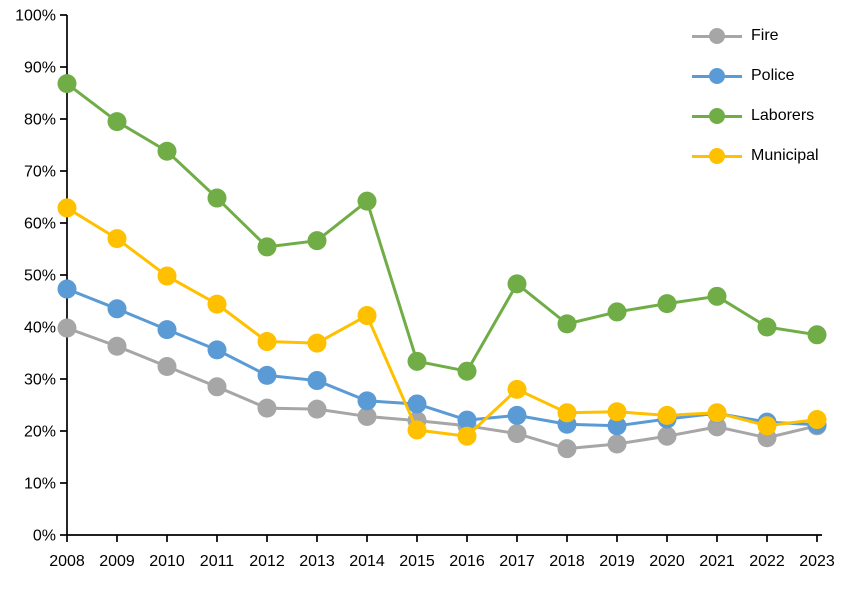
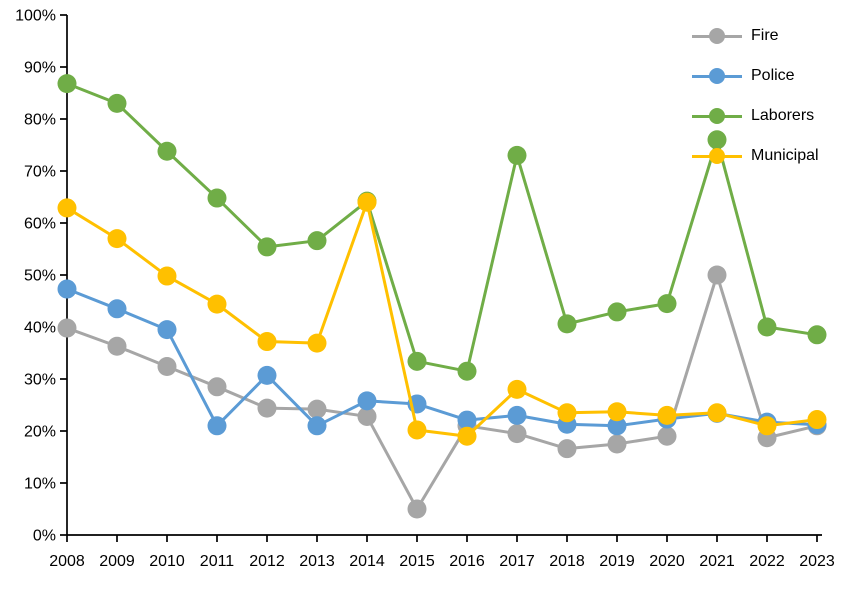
Laborers/2009: 80% -> 83%
Police/2011: 36% -> 21%
Police/2013: 30% -> 21%
Municipal/2014: 42% -> 64%
Fire/2015: 22% -> 5%
Laborers/2017: 48% -> 73%
Fire/2021: 21% -> 50%
Laborers/2021: 46% -> 76%
